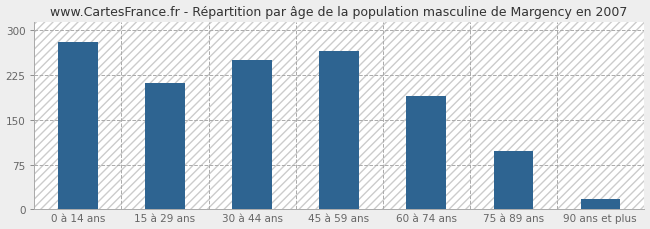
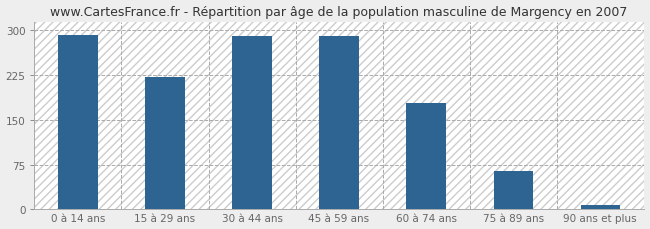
0 à 14 ans: 280 -> 292
15 à 29 ans: 212 -> 222
30 à 44 ans: 250 -> 291
45 à 59 ans: 266 -> 291
60 à 74 ans: 190 -> 178
75 à 89 ans: 98 -> 65
90 ans et plus: 18 -> 8
